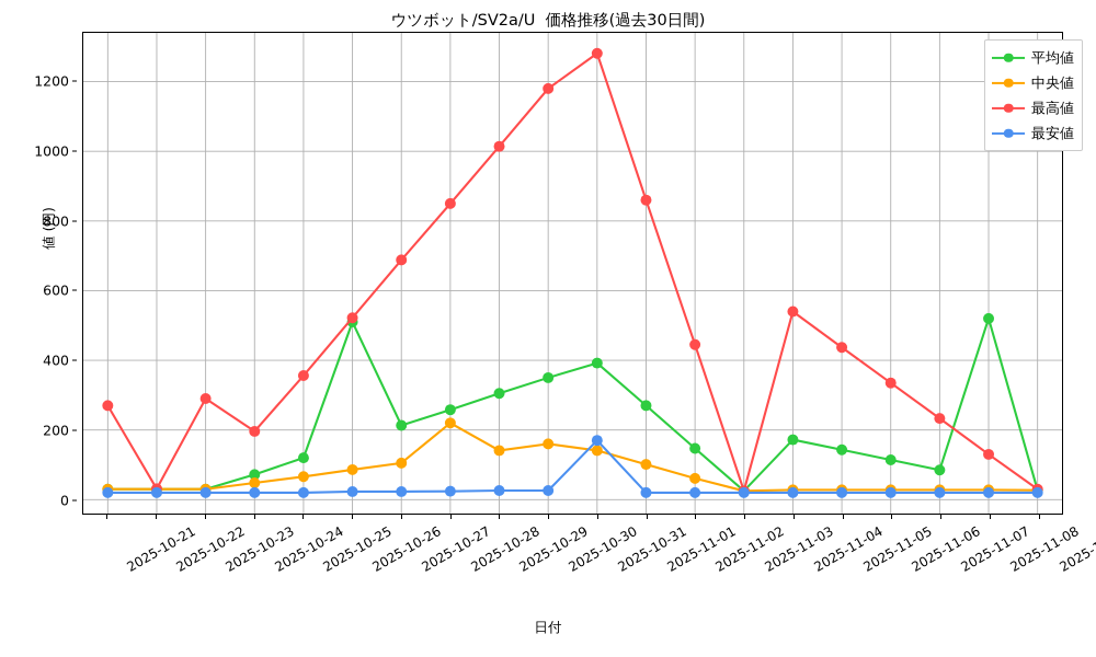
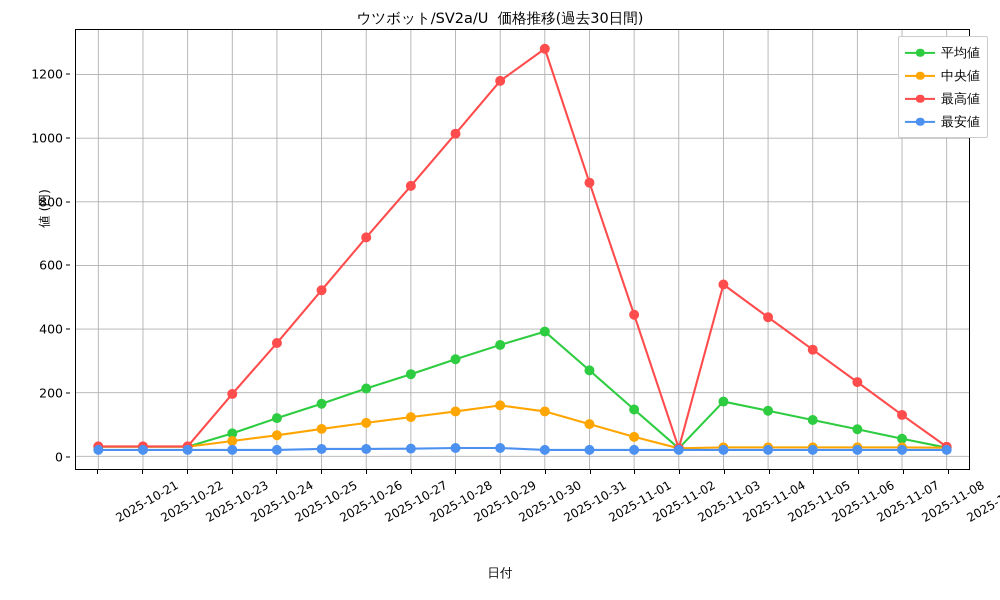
最高値/2025-10-21: 270 -> 30
最高値/2025-10-23: 290 -> 30
平均値/2025-10-26: 510 -> 160
中央値/2025-10-28: 220 -> 120
最安値/2025-10-31: 170 -> 20
平均値/2025-11-08: 520 -> 60
